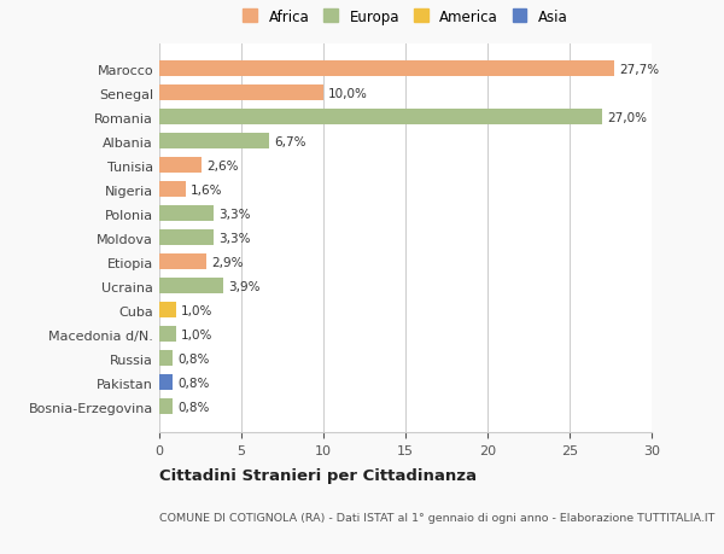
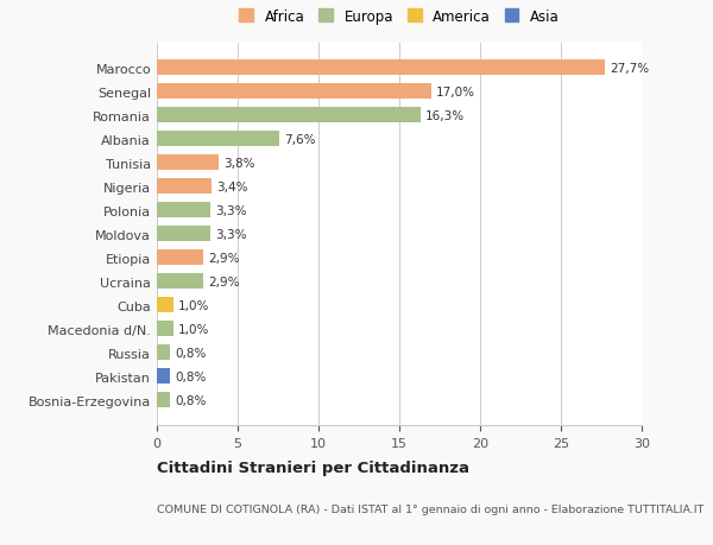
Senegal: 10,0% -> 17,0%
Romania: 27,0% -> 16,3%
Albania: 6,7% -> 7,6%
Tunisia: 2,6% -> 3,8%
Nigeria: 1,6% -> 3,4%
Ucraina: 3,9% -> 2,9%
